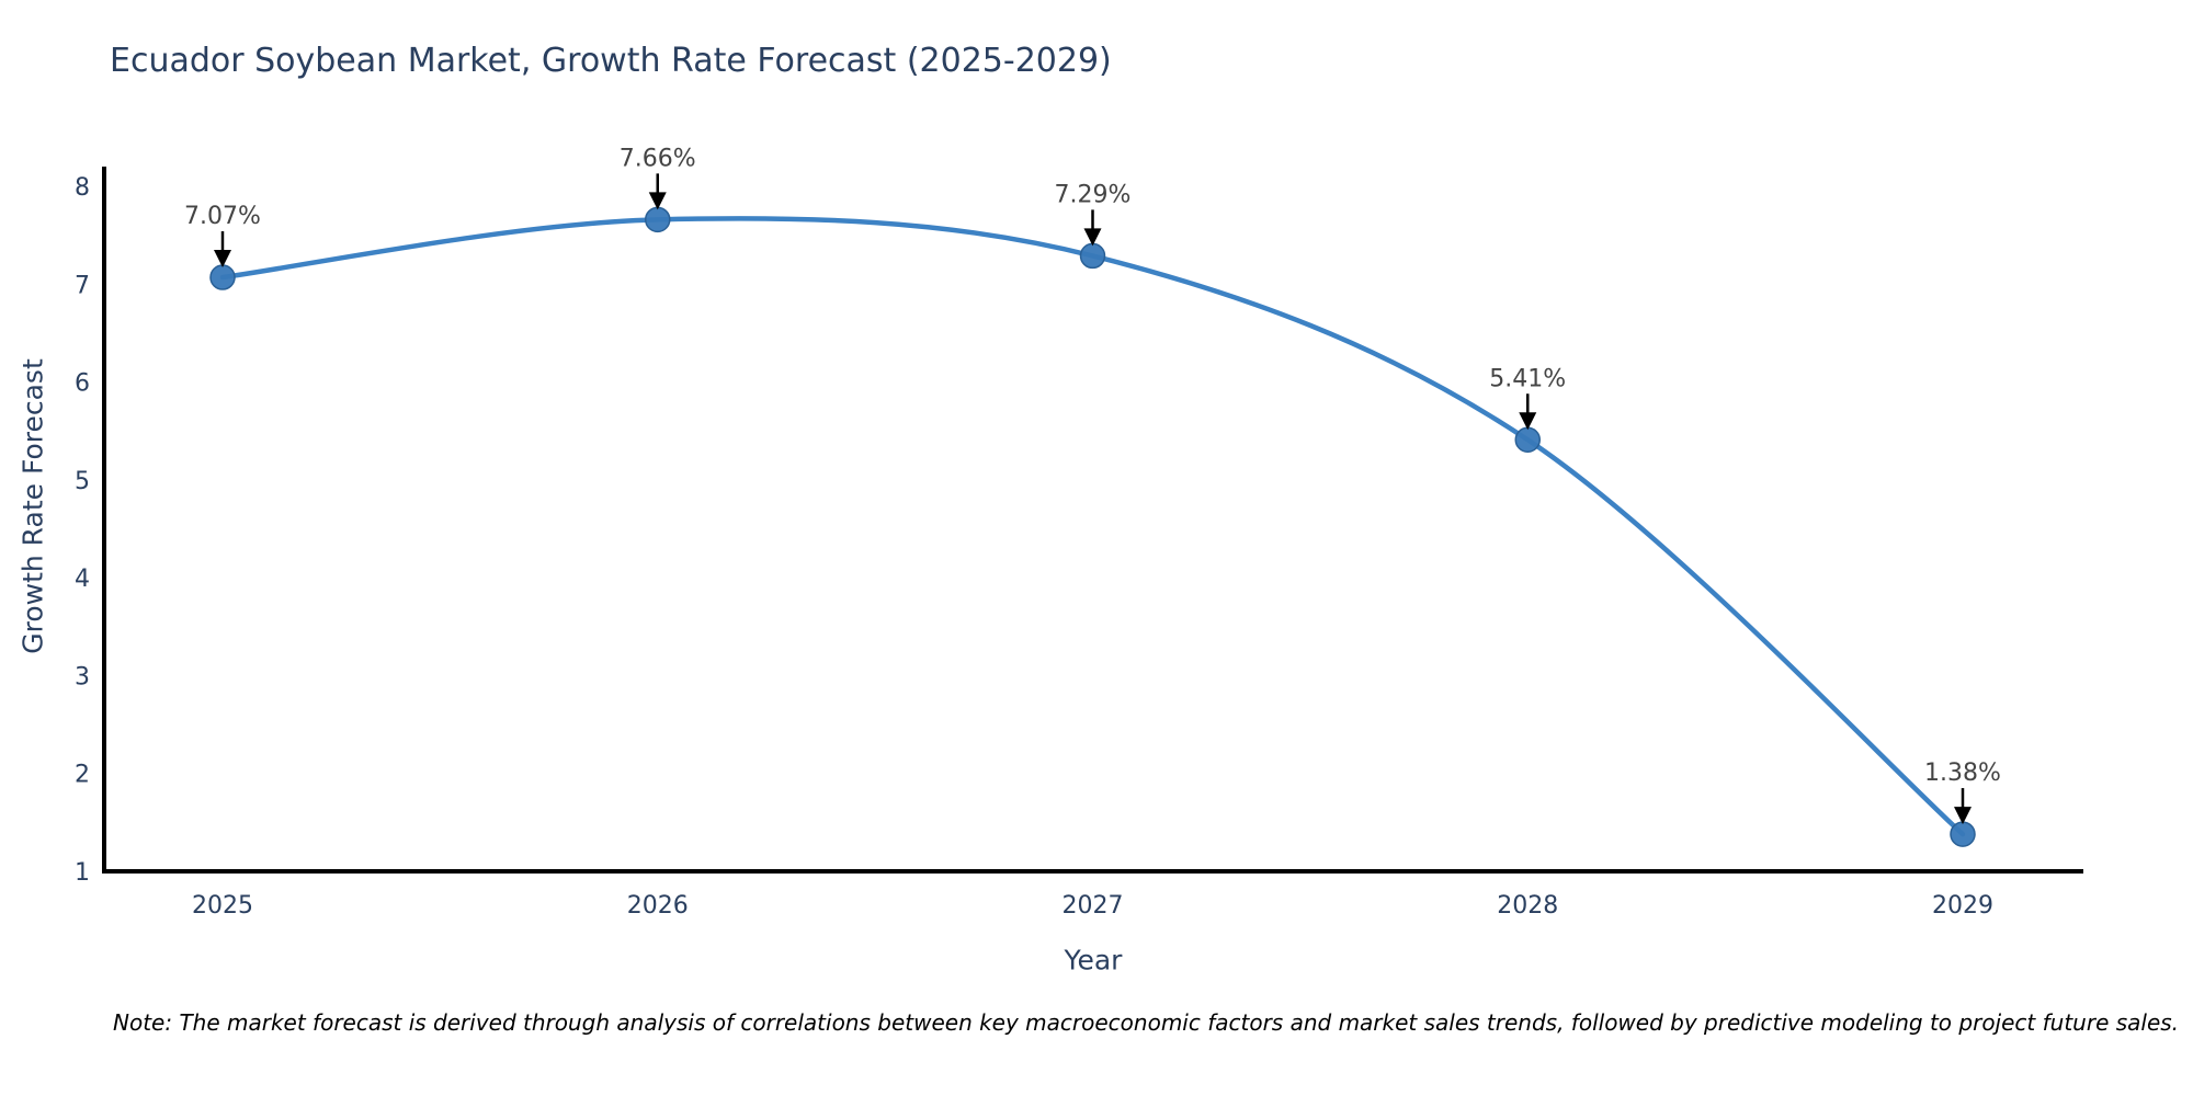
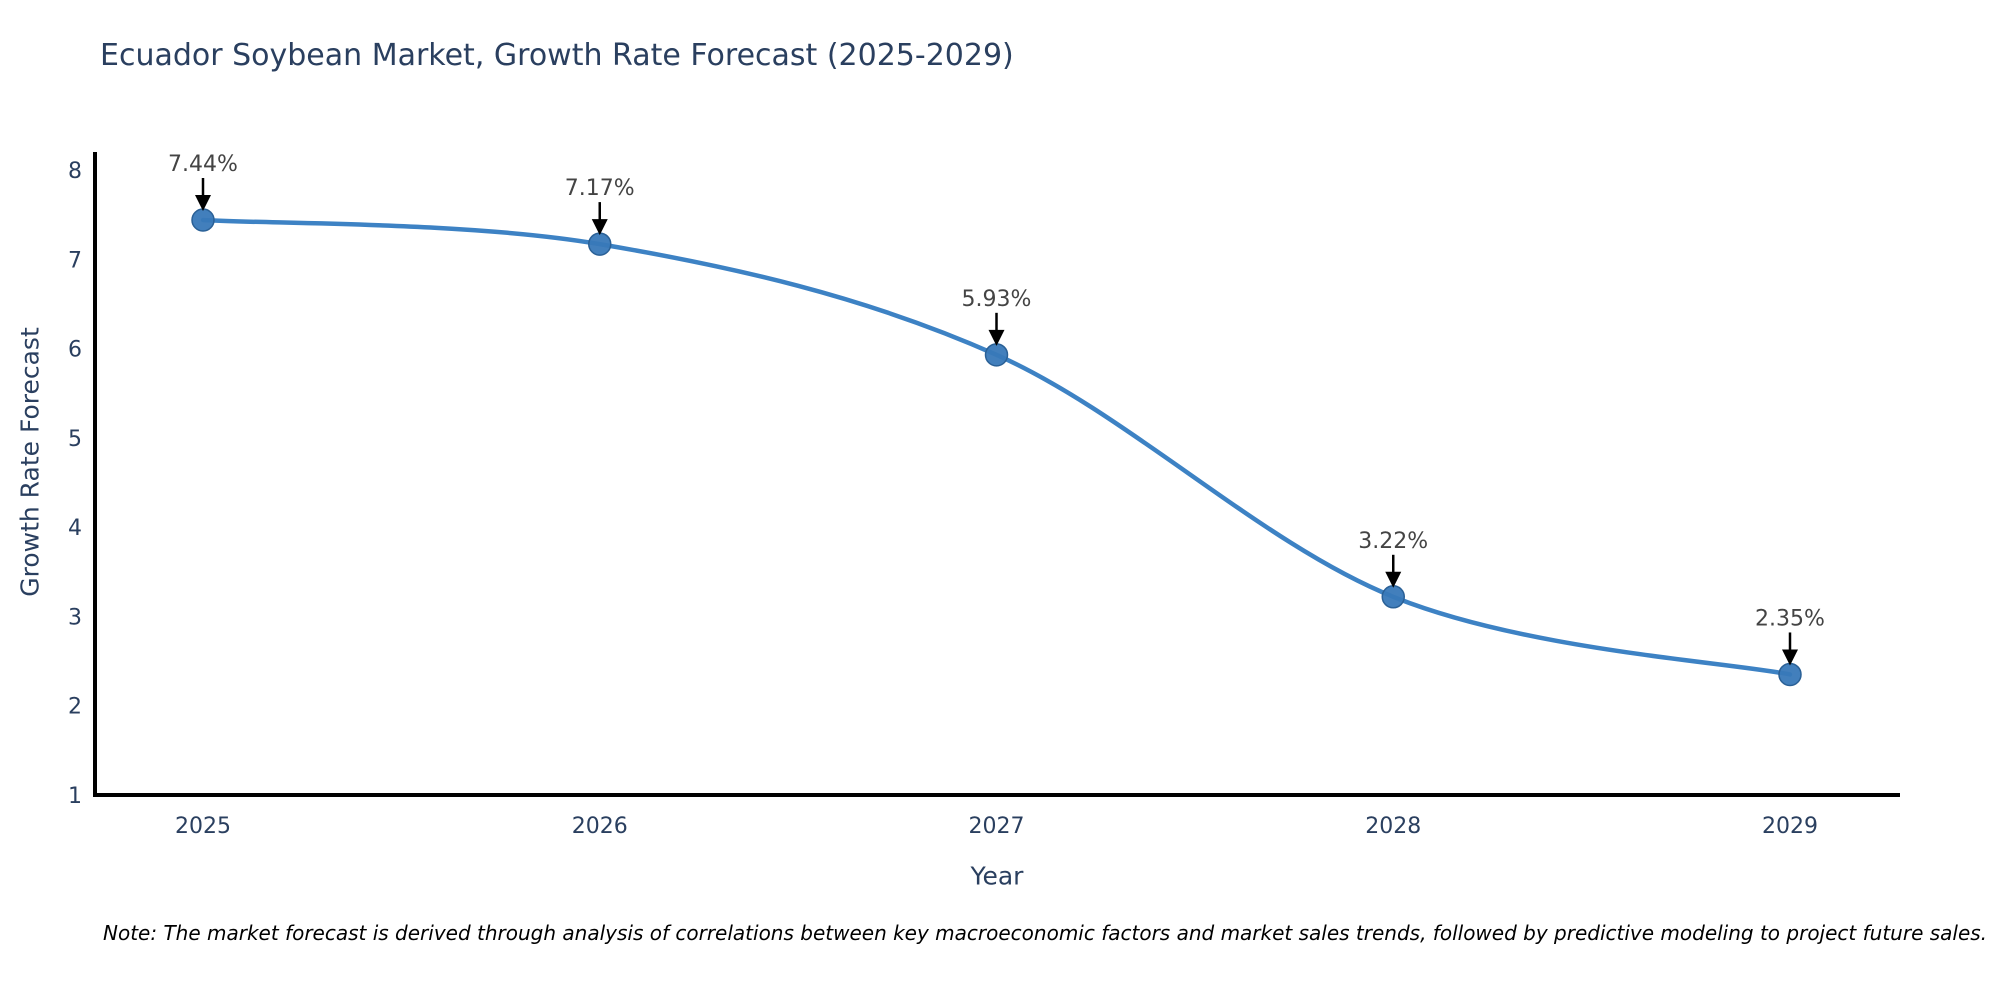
2025: 7.07% -> 7.44%
2026: 7.66% -> 7.17%
2027: 7.29% -> 5.93%
2028: 5.41% -> 3.22%
2029: 1.38% -> 2.35%
